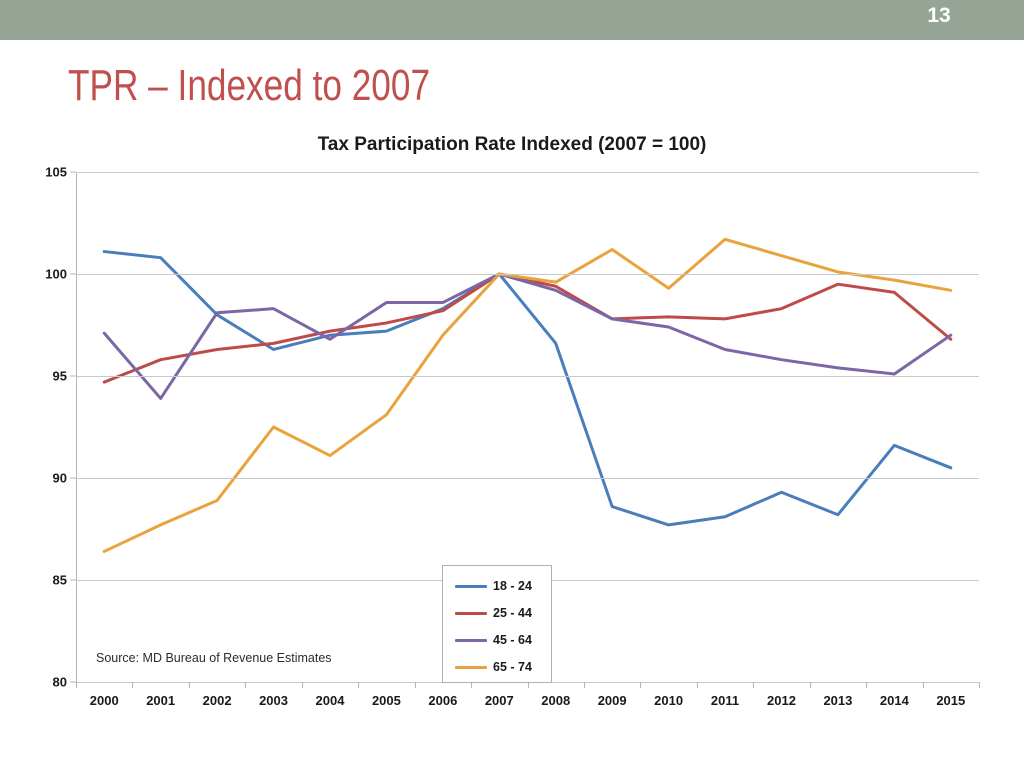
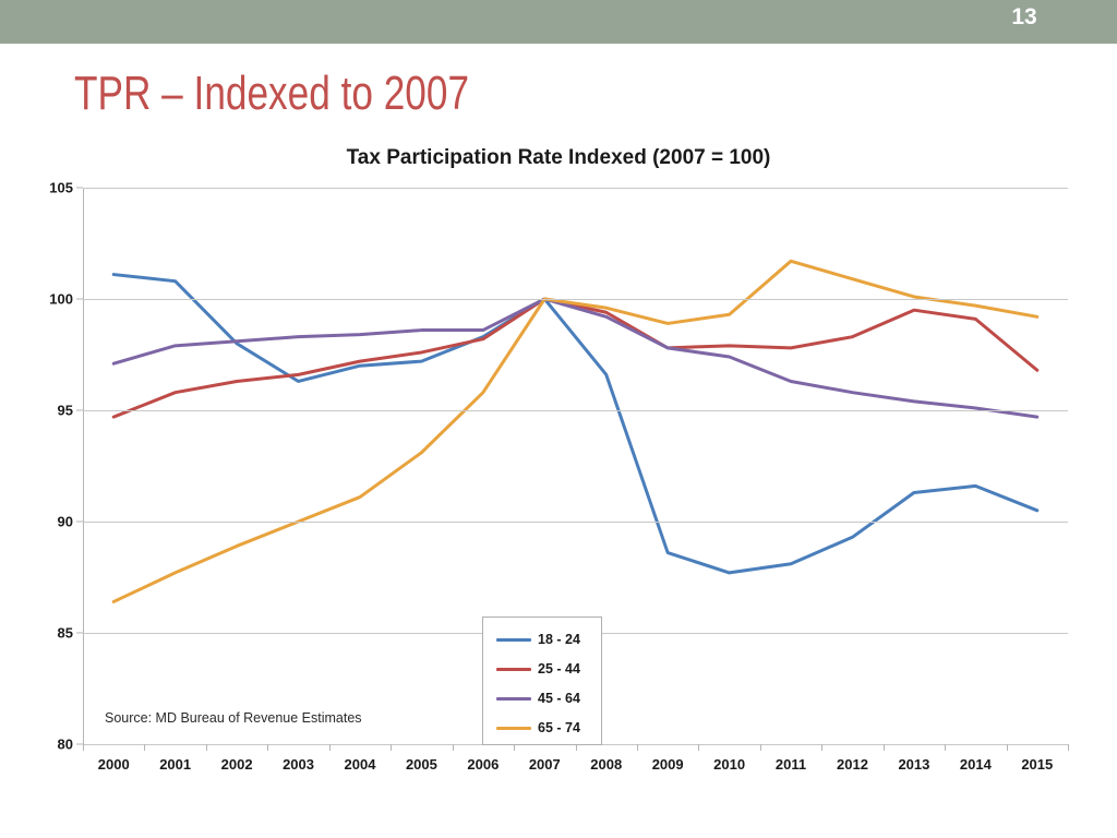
45 - 64/2001: 93.9 -> 97.9
65 - 74/2003: 92.5 -> 90.0
45 - 64/2004: 96.8 -> 98.4
65 - 74/2006: 97.0 -> 95.8
65 - 74/2009: 101.2 -> 98.9
18 - 24/2013: 88.2 -> 91.3
45 - 64/2015: 97.0 -> 94.7
